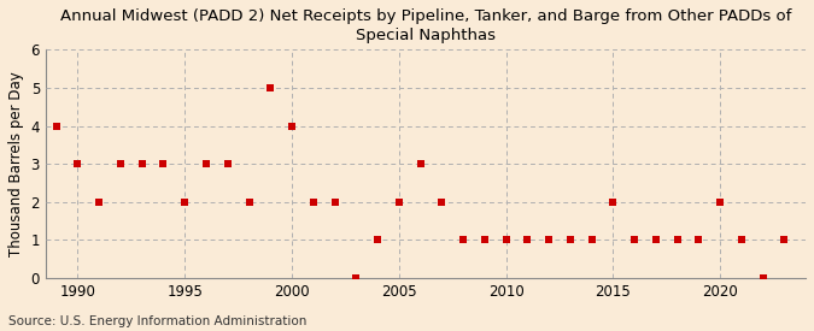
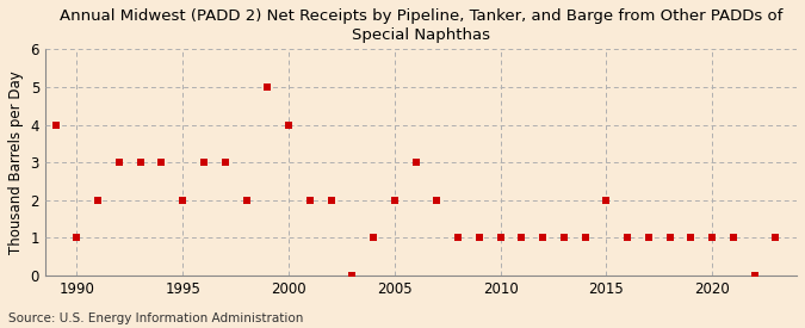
1990: 3 -> 1
2020: 2 -> 1
